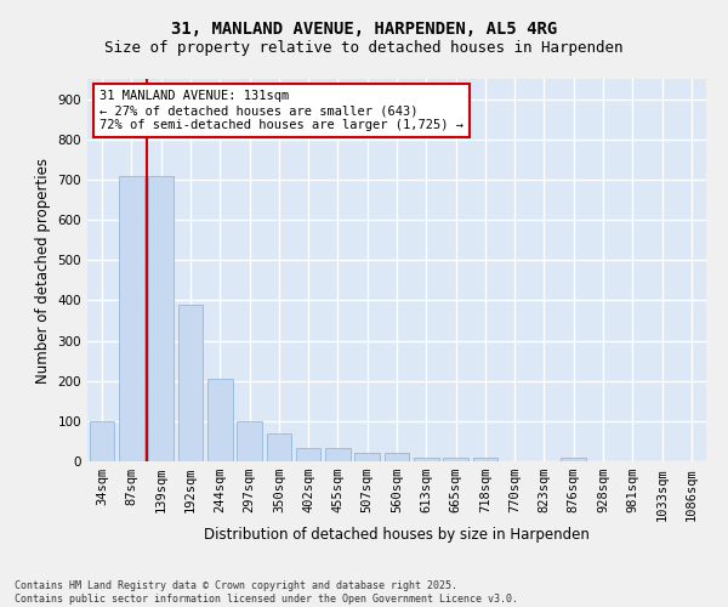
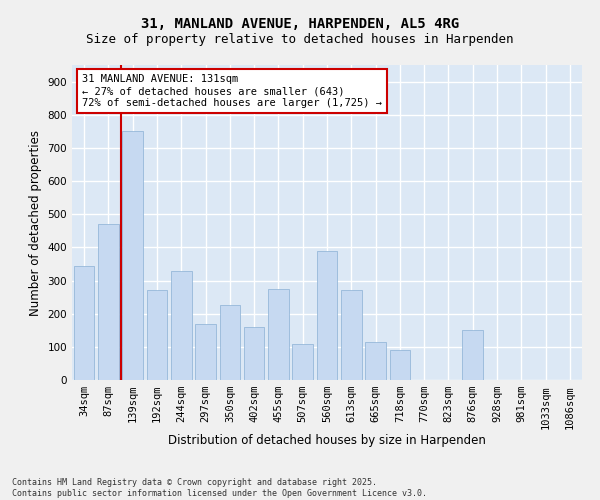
34sqm: 100 -> 345
87sqm: 710 -> 470
139sqm: 710 -> 750
192sqm: 390 -> 270
244sqm: 205 -> 330
297sqm: 100 -> 170
350sqm: 70 -> 225
402sqm: 33 -> 160
455sqm: 33 -> 275
507sqm: 20 -> 110
560sqm: 20 -> 390
613sqm: 10 -> 270
665sqm: 10 -> 115
718sqm: 10 -> 90
876sqm: 10 -> 150
